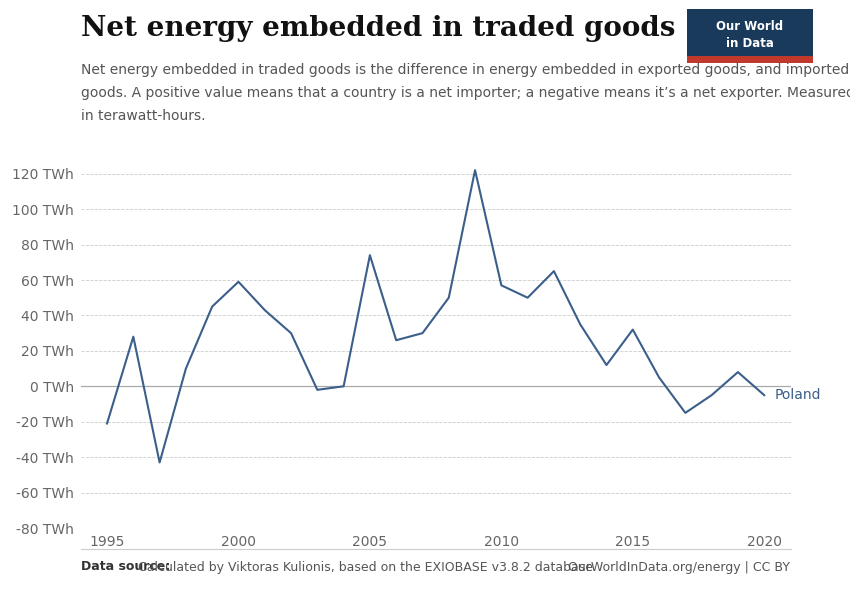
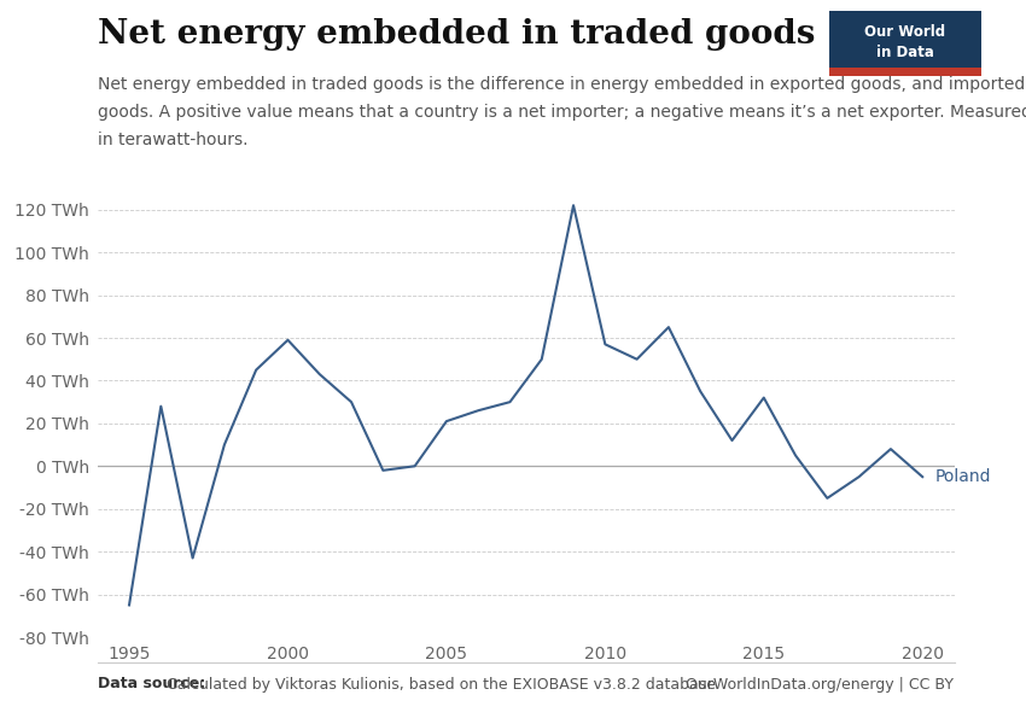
1995: -21 TWh -> -65 TWh
2005: 74 TWh -> 21 TWh
